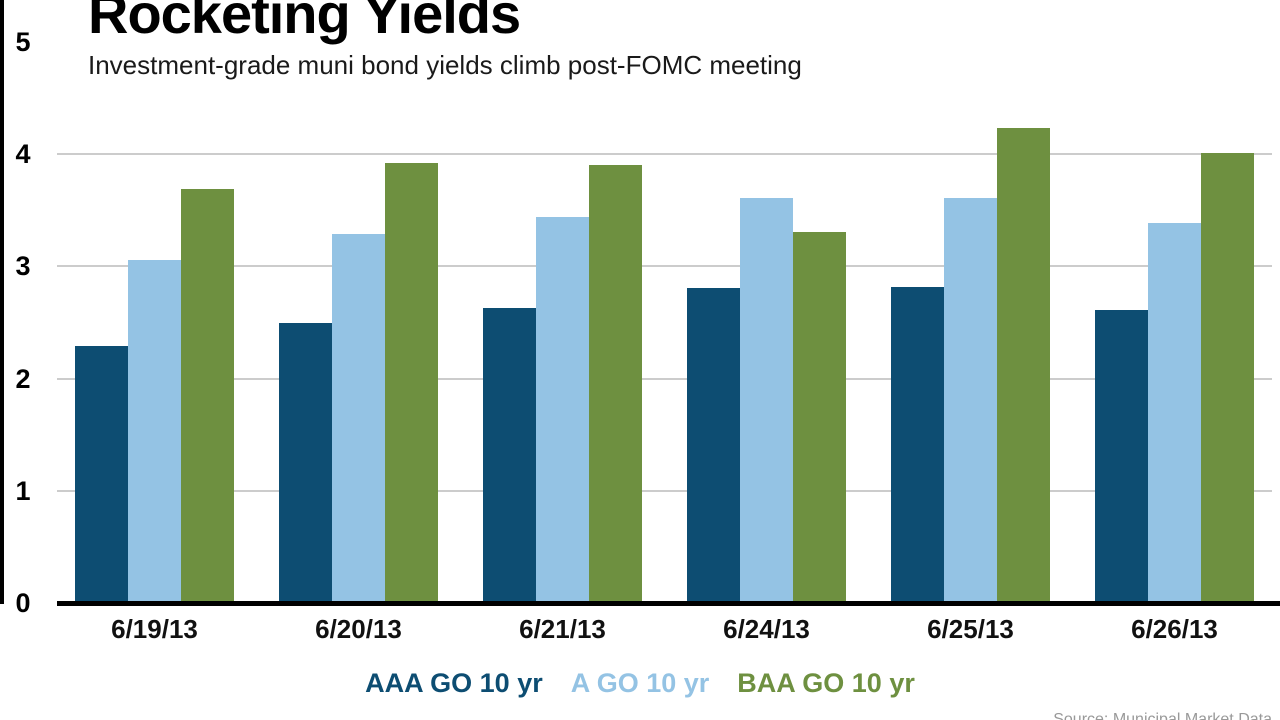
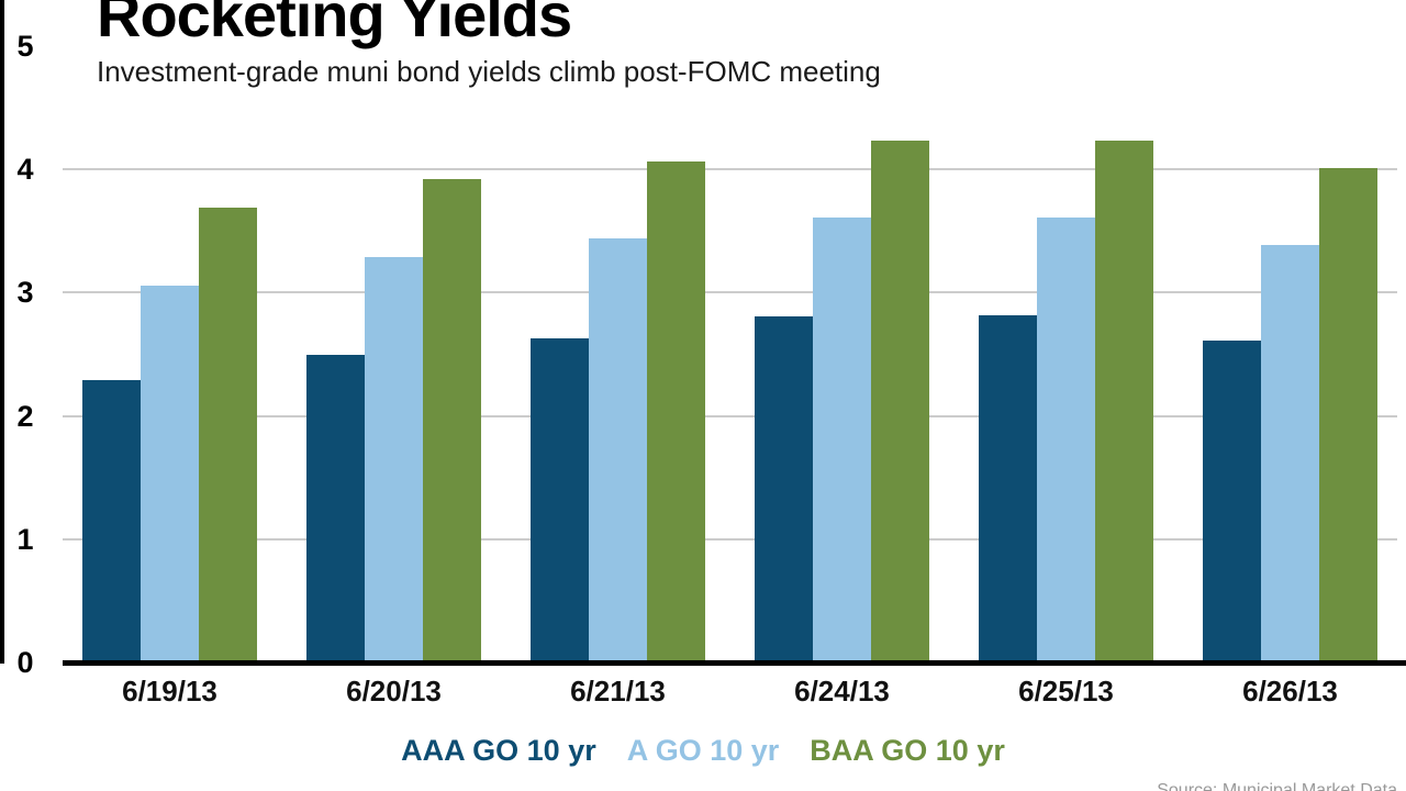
BAA GO 10 yr/6/21/13: 3.90 -> 4.06
BAA GO 10 yr/6/24/13: 3.31 -> 4.23
